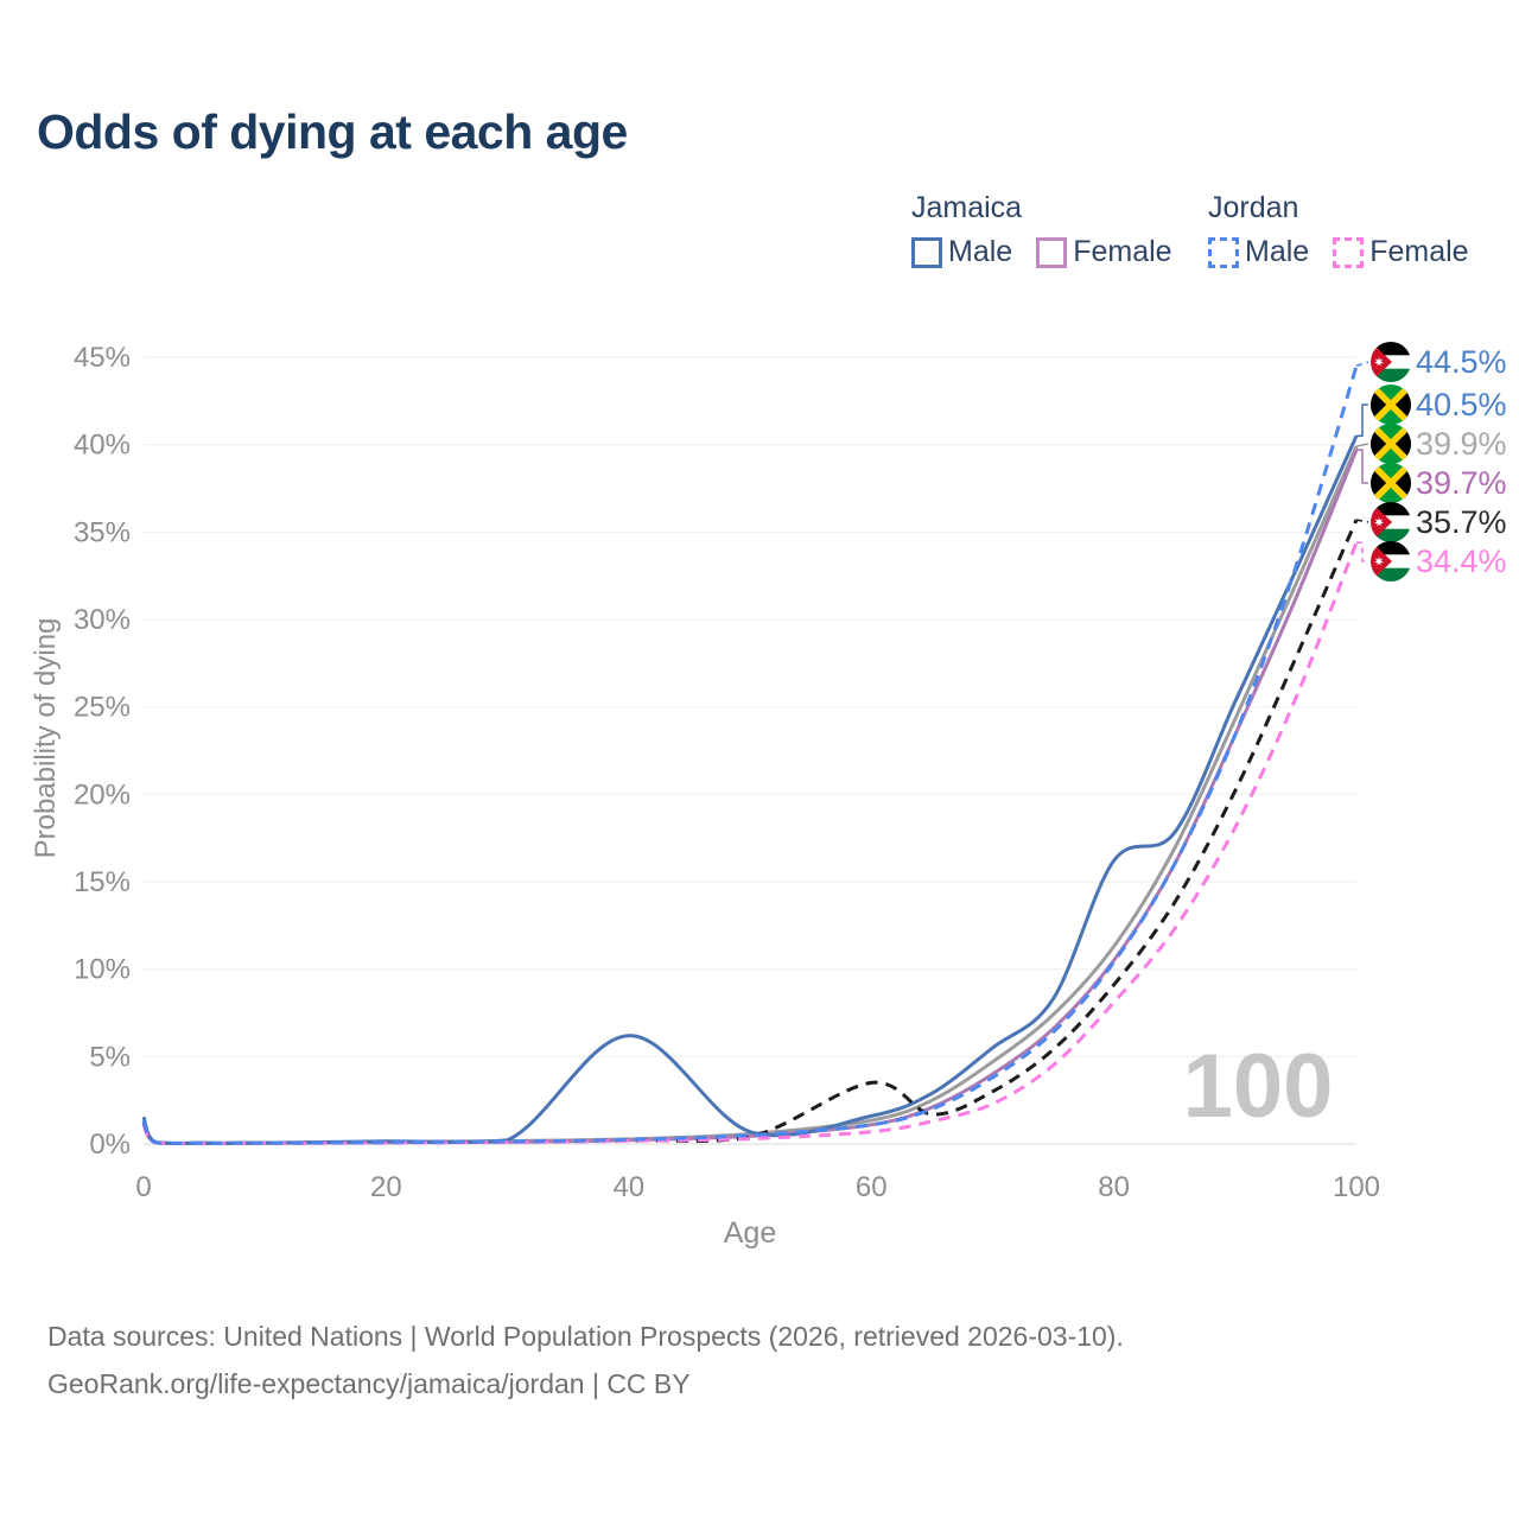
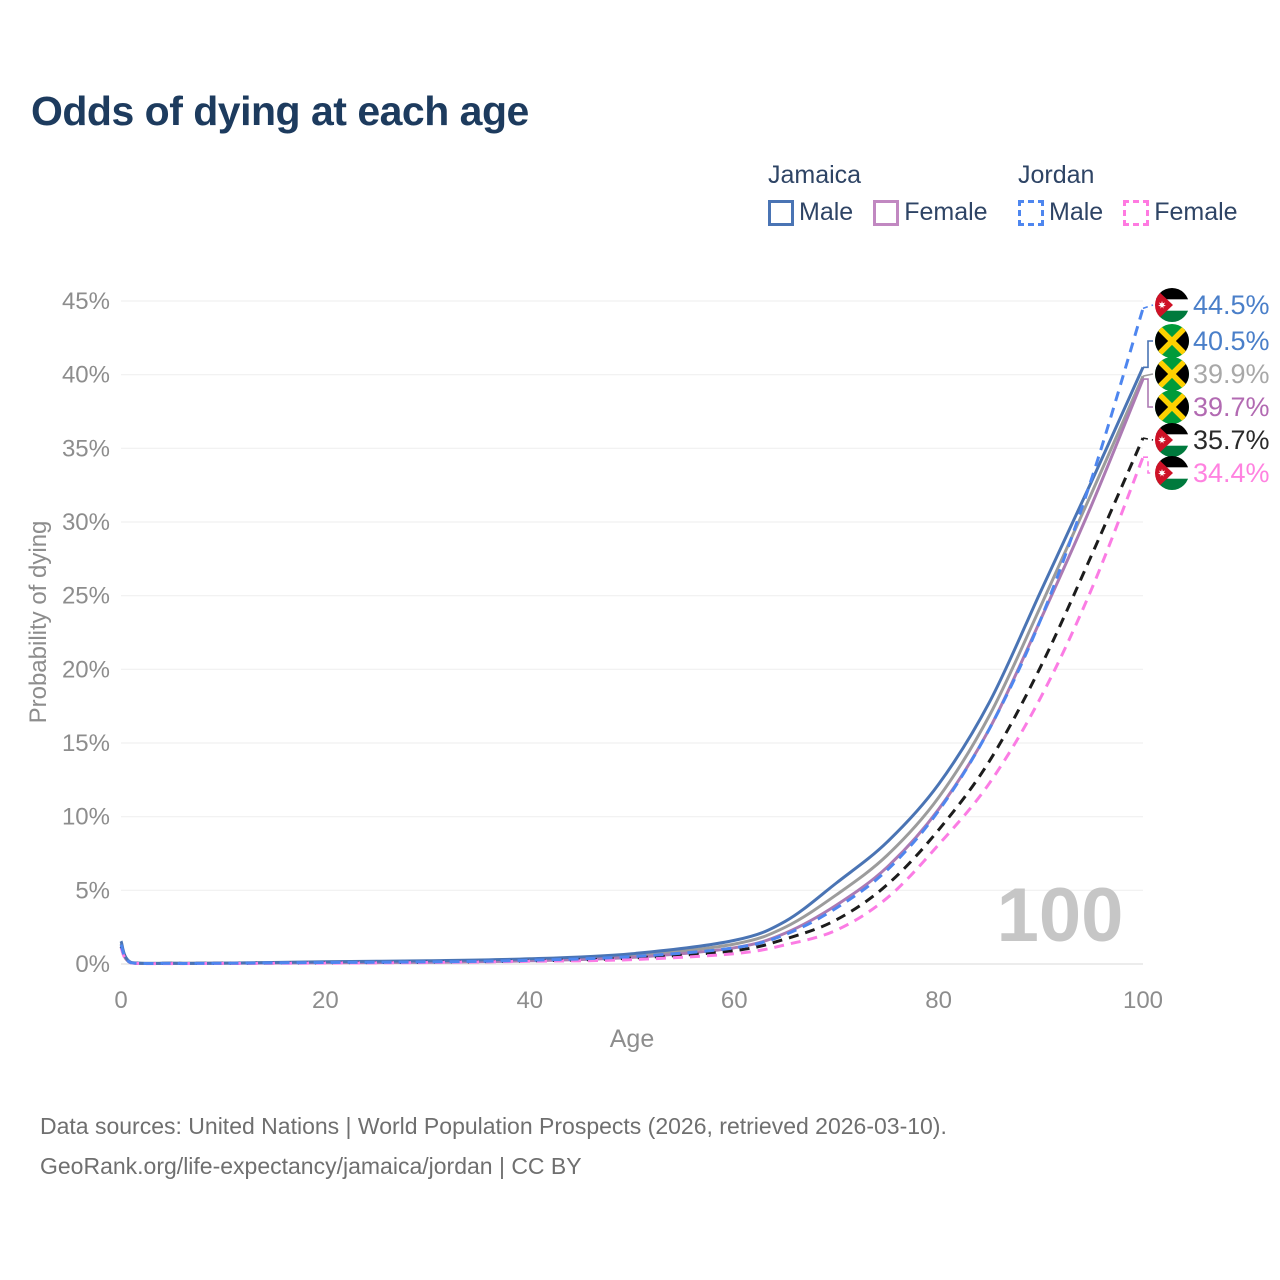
Jamaica Male/40: 6.2% -> 0.3%
Jordan/60: 3.5% -> 0.9%
Jamaica Male/80: 16.2% -> 12.2%
